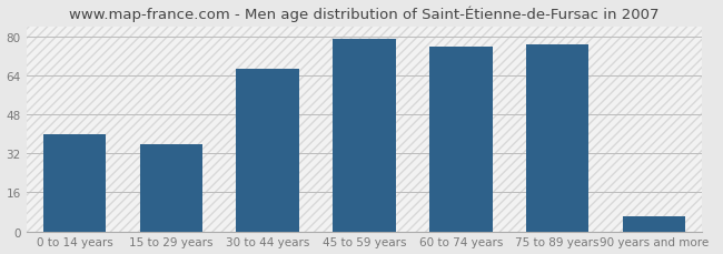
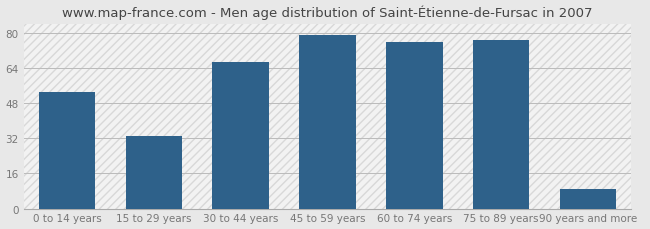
0 to 14 years: 40 -> 53
15 to 29 years: 36 -> 33
90 years and more: 6 -> 9
